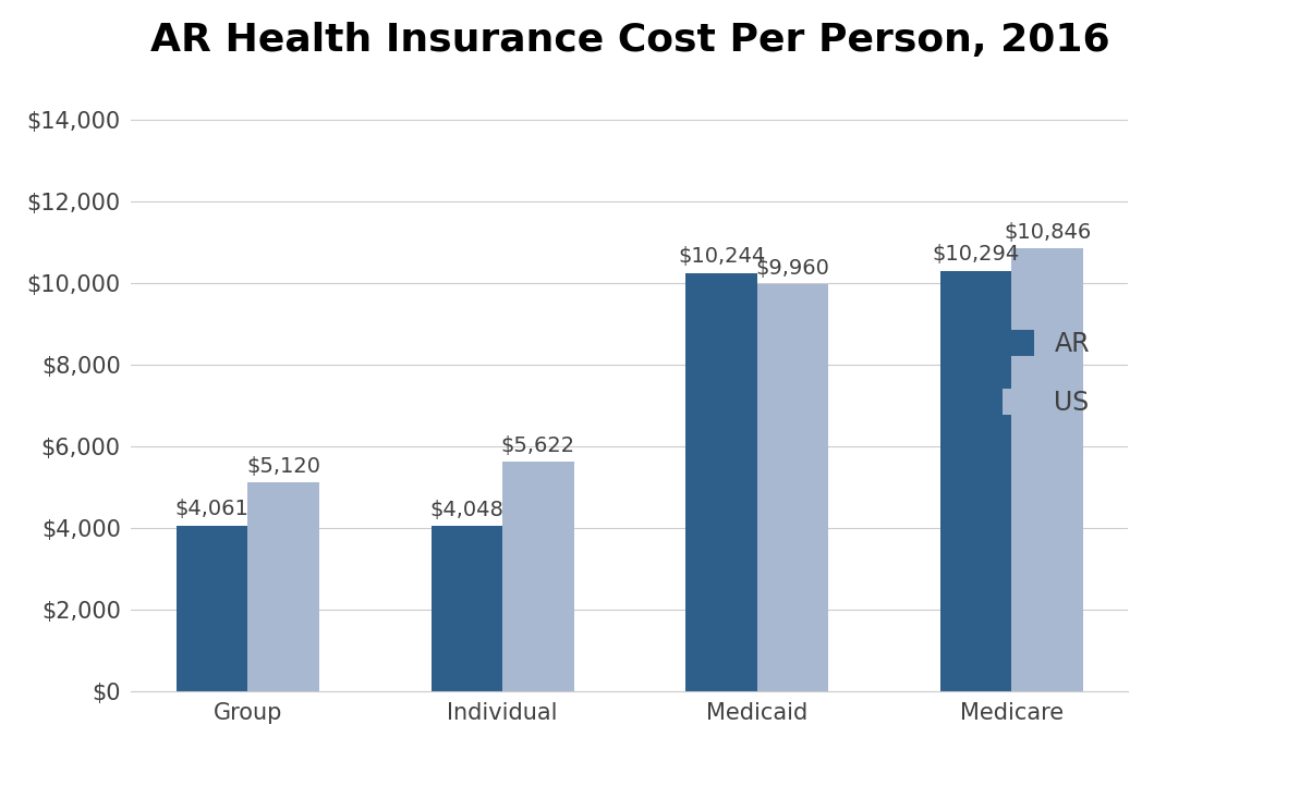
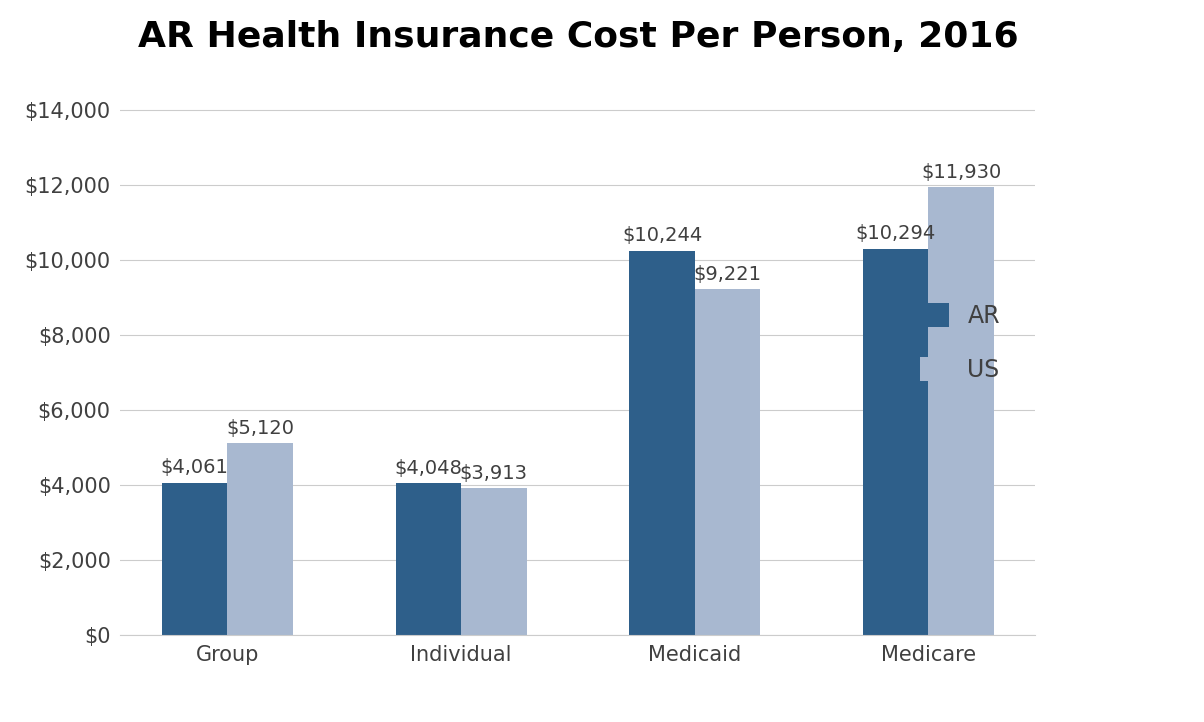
US/Individual: $5,622 -> $3,913
US/Medicaid: $9,960 -> $9,221
US/Medicare: $10,846 -> $11,930
